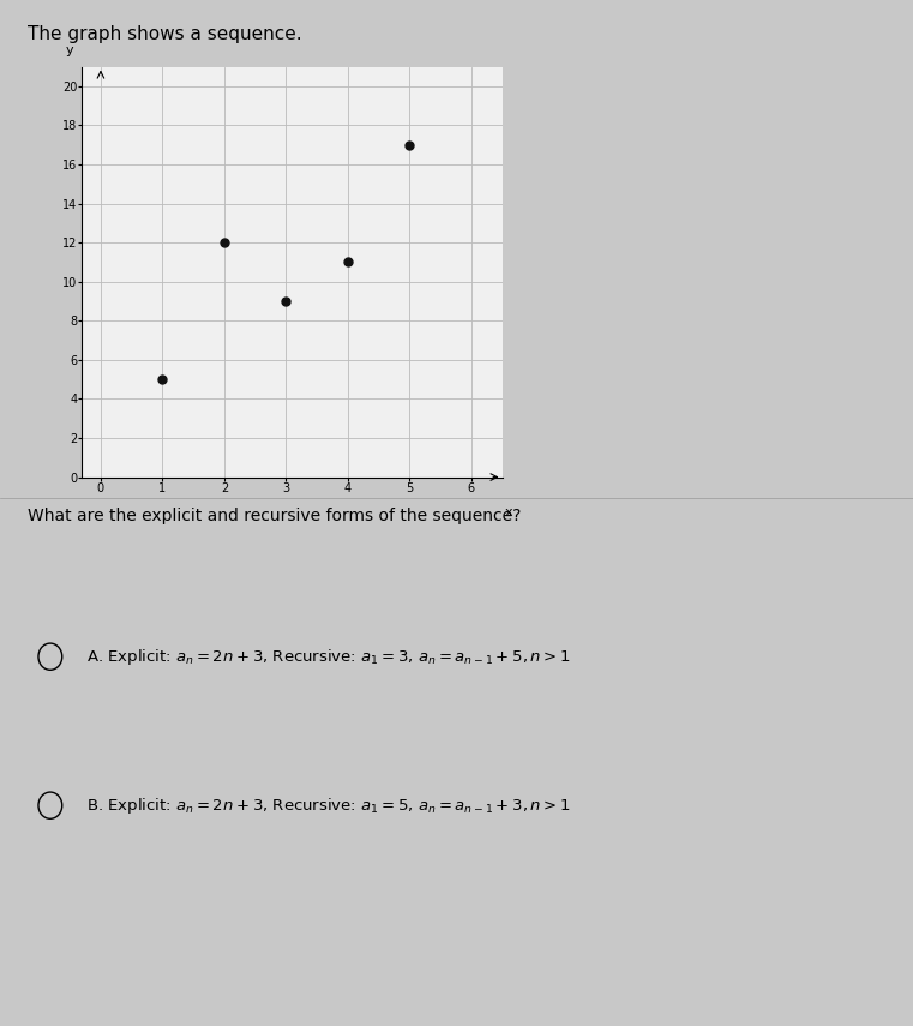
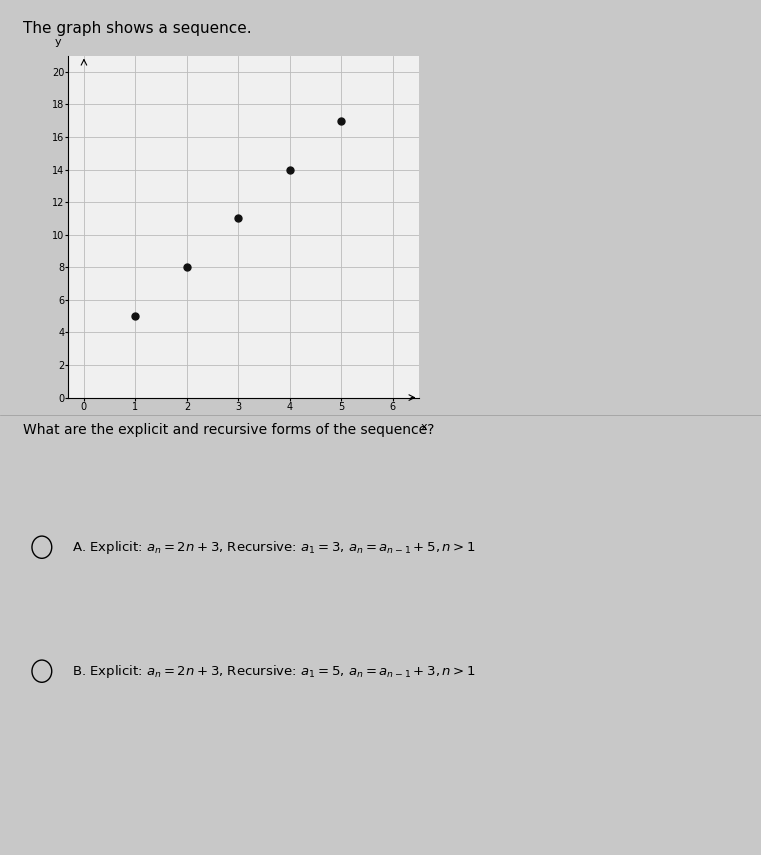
2: 12 -> 8
3: 9 -> 11
4: 11 -> 14
